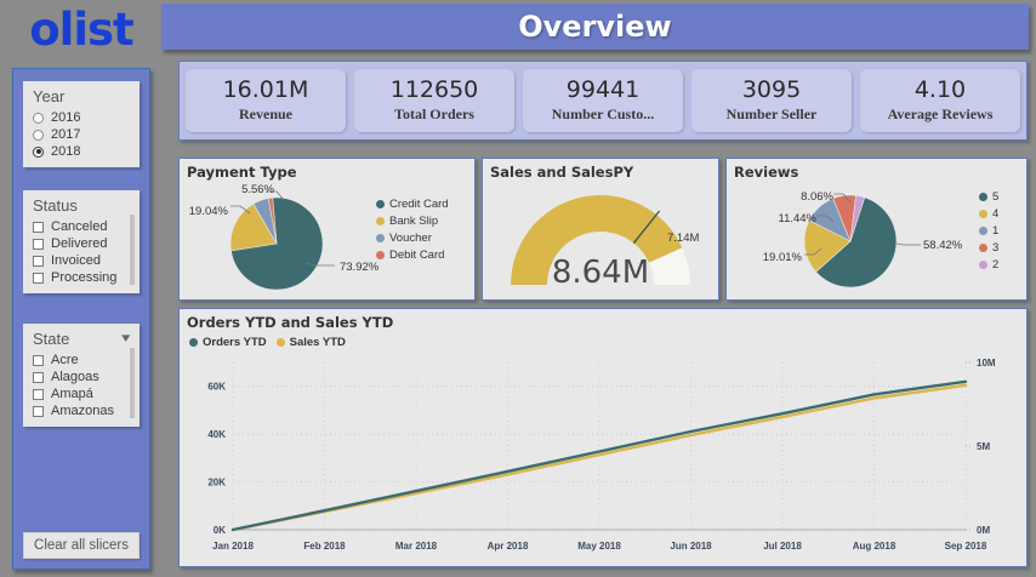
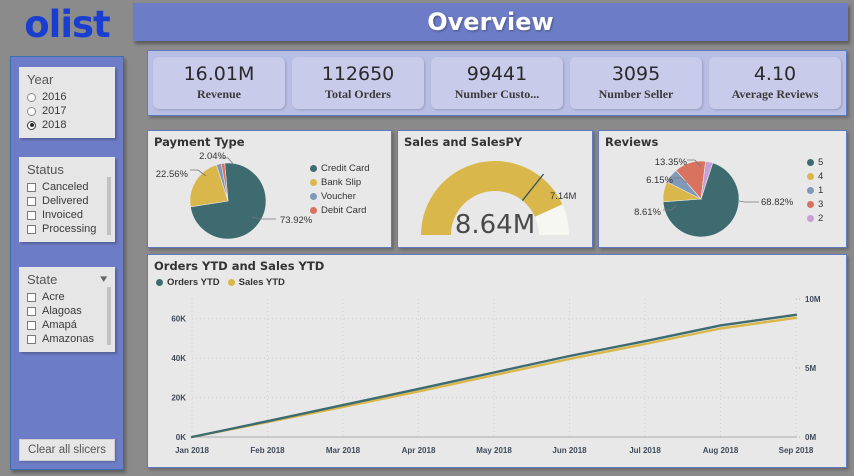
Payment Type/Bank Slip: 19.04% -> 22.56%
Payment Type/Voucher: 5.56% -> 2.04%
Reviews/5: 58.42% -> 68.82%
Reviews/4: 19.01% -> 8.61%
Reviews/1: 11.44% -> 6.15%
Reviews/3: 8.06% -> 13.35%
